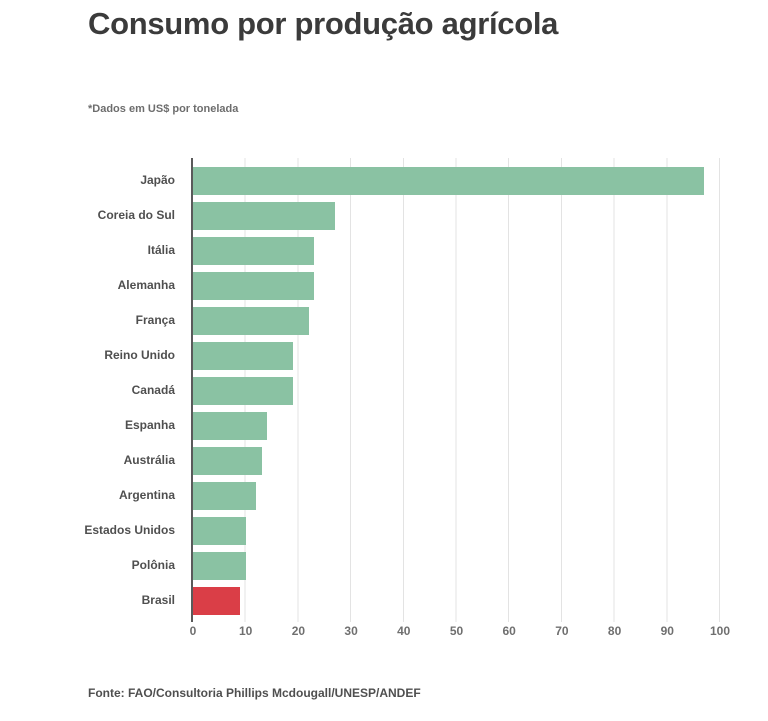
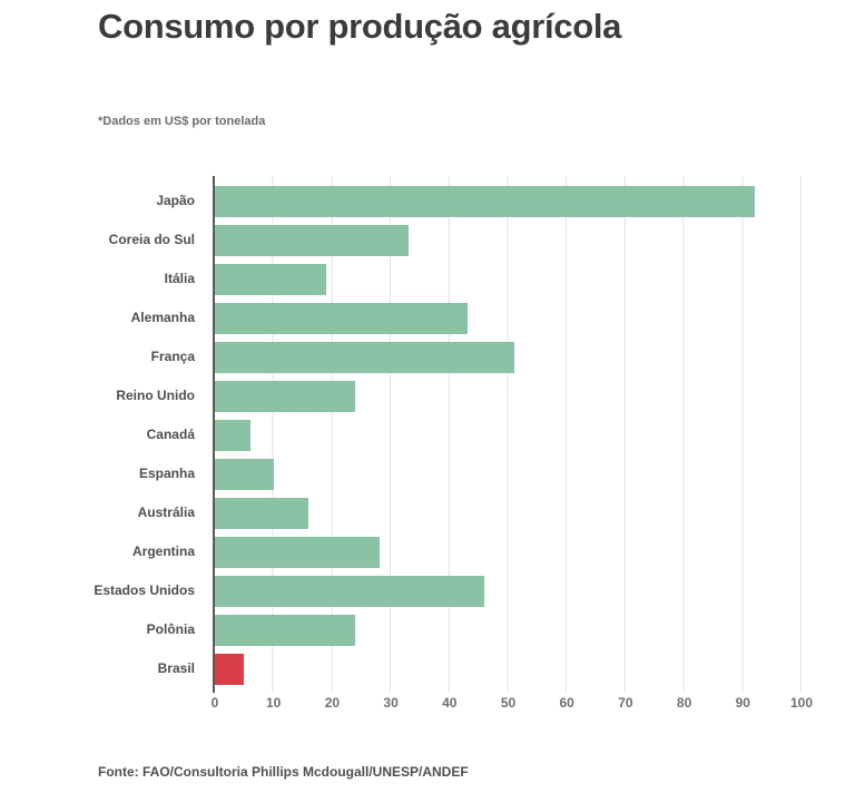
Japão: 97 -> 92
Coreia do Sul: 27 -> 33
Itália: 23 -> 19
Alemanha: 23 -> 43
França: 22 -> 51
Reino Unido: 19 -> 24
Canadá: 19 -> 6
Espanha: 14 -> 10
Austrália: 13 -> 16
Argentina: 12 -> 28
Estados Unidos: 10 -> 46
Polônia: 10 -> 24
Brasil: 9 -> 5
